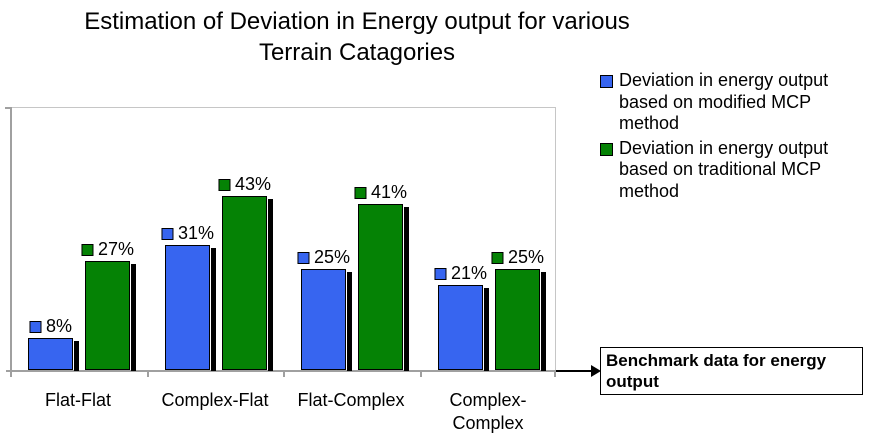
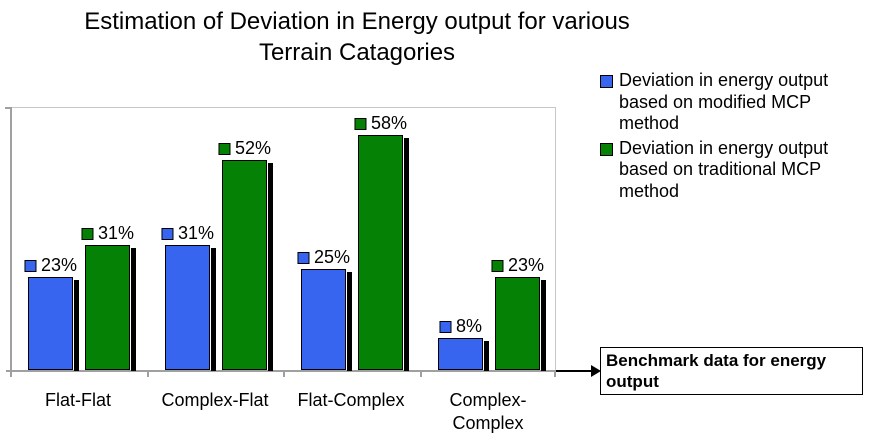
Deviation in energy output based on modified MCP method/Flat-Flat: 8% -> 23%
Deviation in energy output based on traditional MCP method/Flat-Flat: 27% -> 31%
Deviation in energy output based on traditional MCP method/Complex-Flat: 43% -> 52%
Deviation in energy output based on traditional MCP method/Flat-Complex: 41% -> 58%
Deviation in energy output based on modified MCP method/Complex-Complex: 21% -> 8%
Deviation in energy output based on traditional MCP method/Complex-Complex: 25% -> 23%
